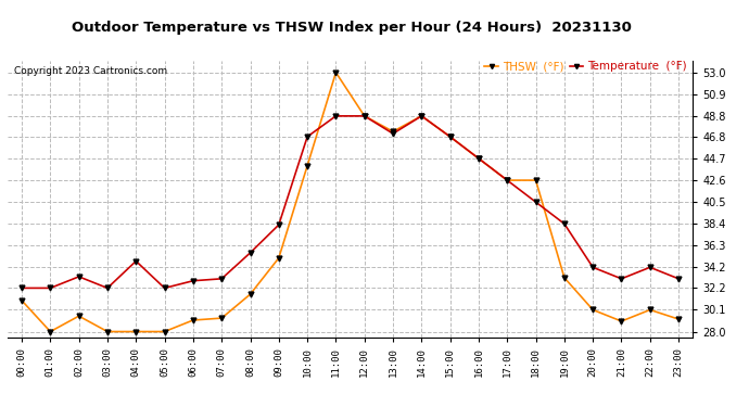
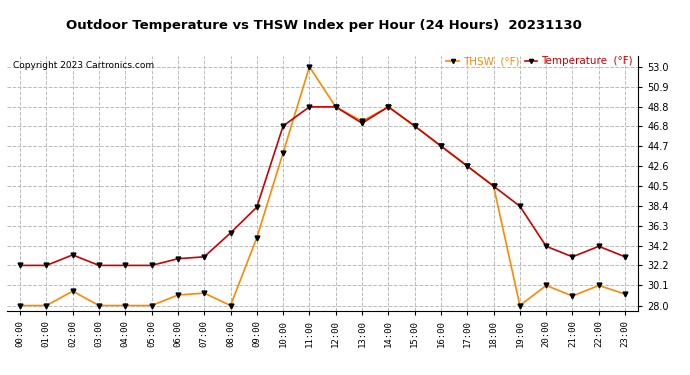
THSW (°F)/00:00: 31.0 -> 28.0
Temperature (°F)/04:00: 34.8 -> 32.2
THSW (°F)/08:00: 31.6 -> 28.0
THSW (°F)/18:00: 42.6 -> 40.5
THSW (°F)/19:00: 33.2 -> 28.0
